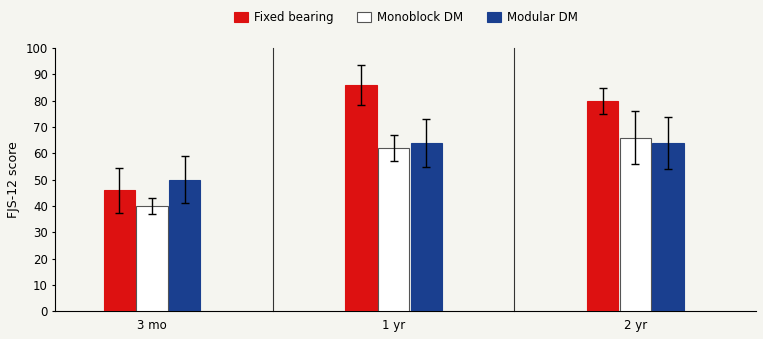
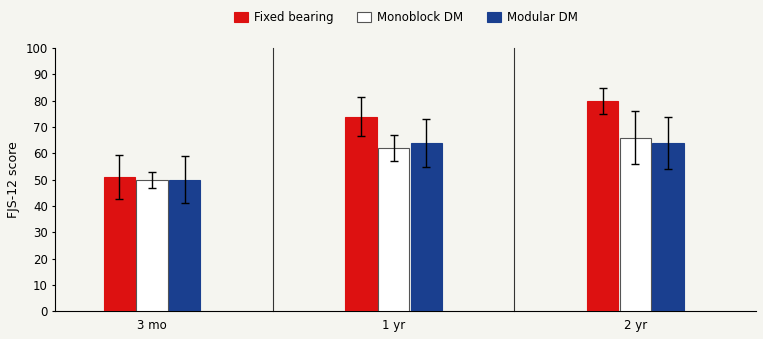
Fixed bearing/3 mo: 46 -> 51
Monoblock DM/3 mo: 40 -> 50
Fixed bearing/1 yr: 86 -> 74
